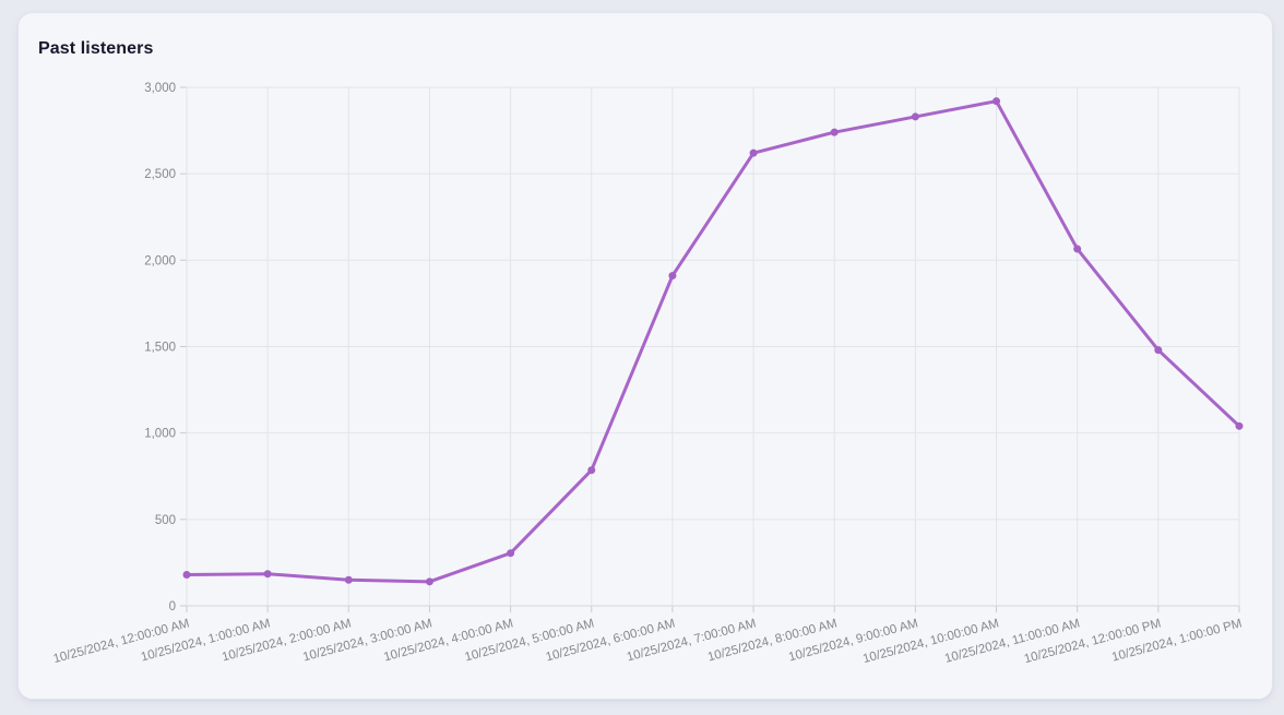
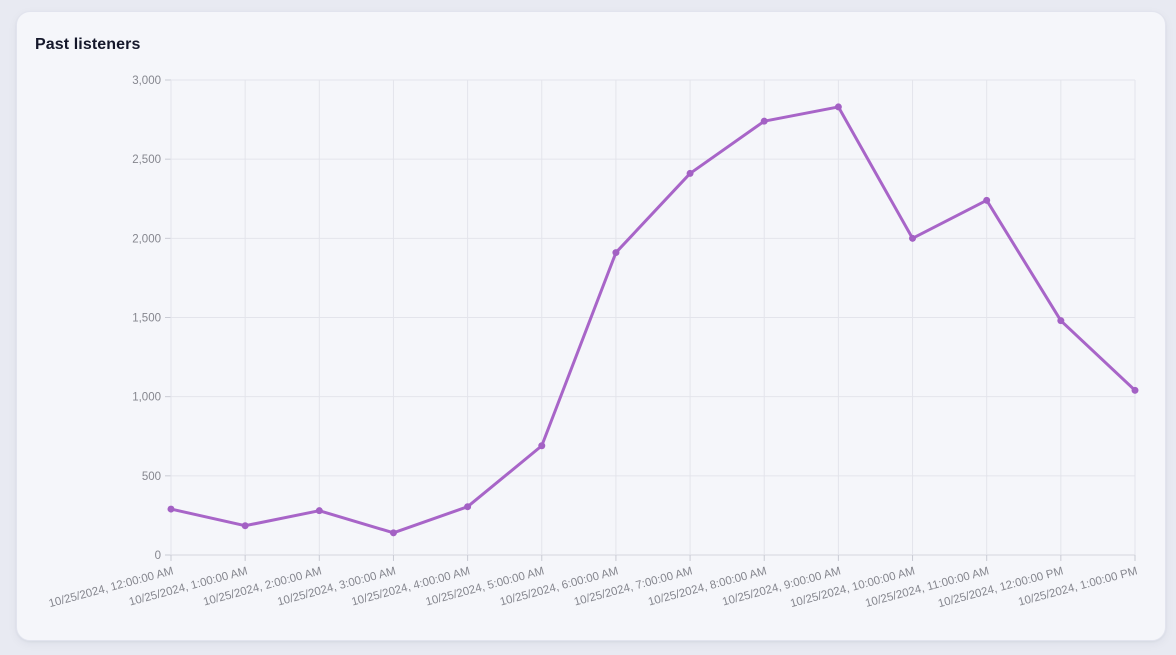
10/25/2024, 12:00:00 AM: 180 -> 290
10/25/2024, 2:00:00 AM: 150 -> 280
10/25/2024, 5:00:00 AM: 780 -> 690
10/25/2024, 7:00:00 AM: 2620 -> 2410
10/25/2024, 10:00:00 AM: 2920 -> 2000
10/25/2024, 11:00:00 AM: 2060 -> 2240
